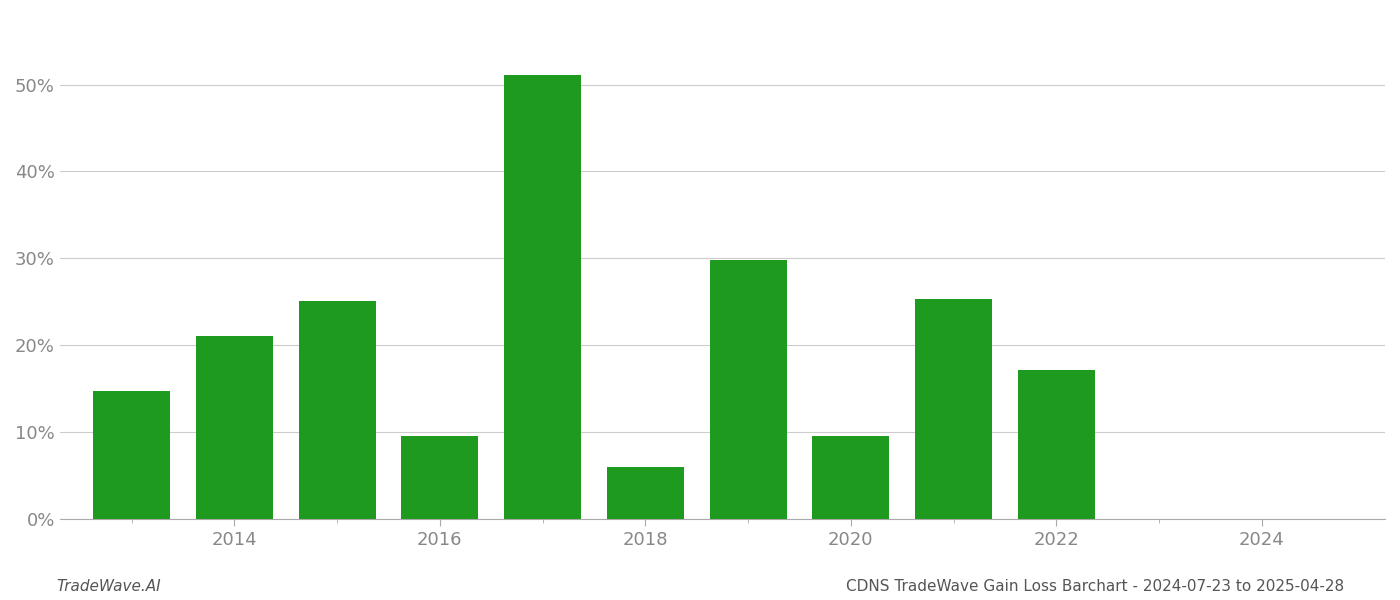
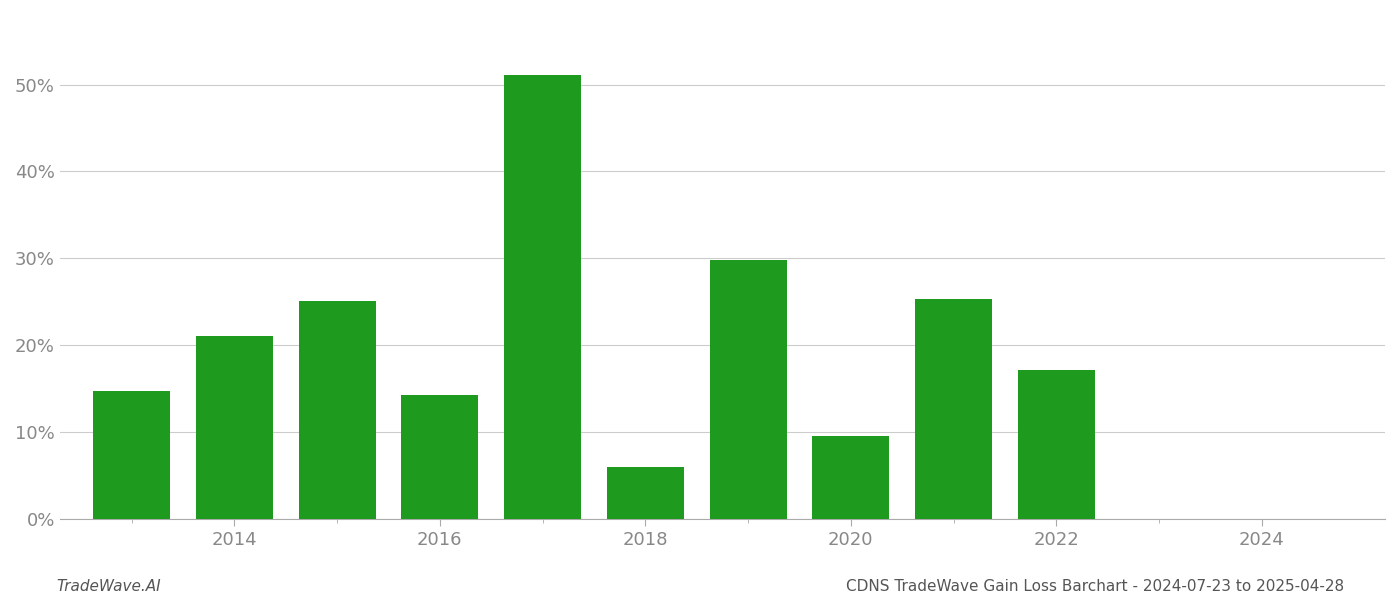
2016: 9.6% -> 14.3%
